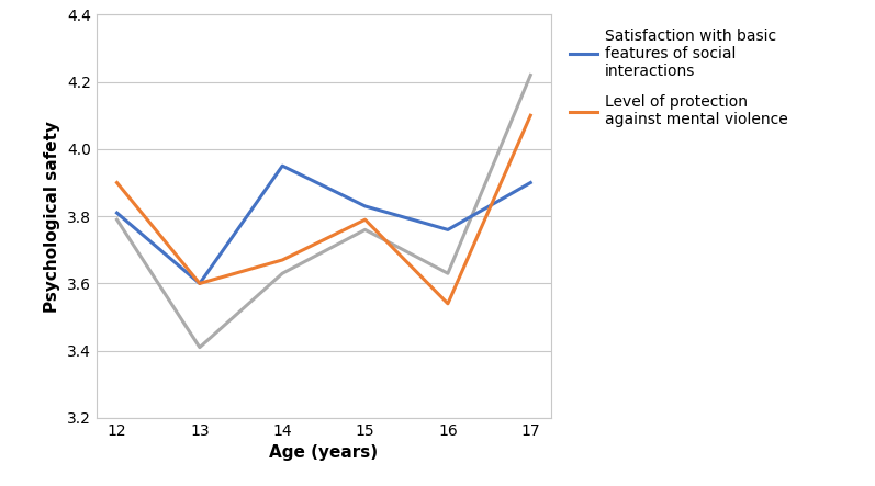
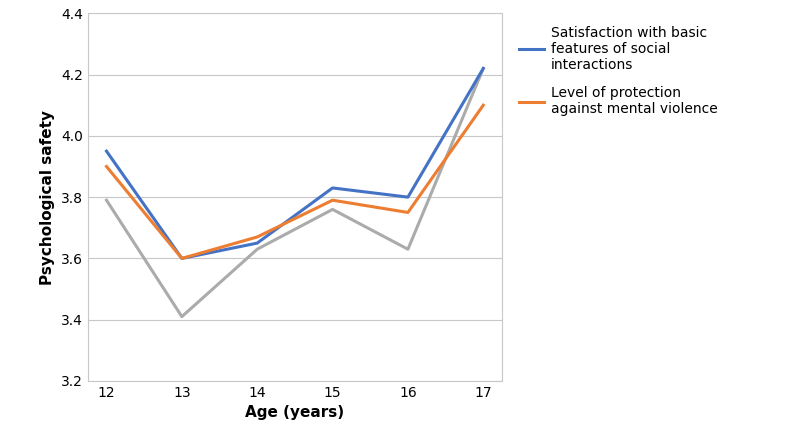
Satisfaction with basic features of social interactions/12: 3.81 -> 3.95
Satisfaction with basic features of social interactions/14: 3.95 -> 3.65
Satisfaction with basic features of social interactions/16: 3.76 -> 3.80
Level of protection against mental violence/16: 3.54 -> 3.75
Satisfaction with basic features of social interactions/17: 3.90 -> 4.22
